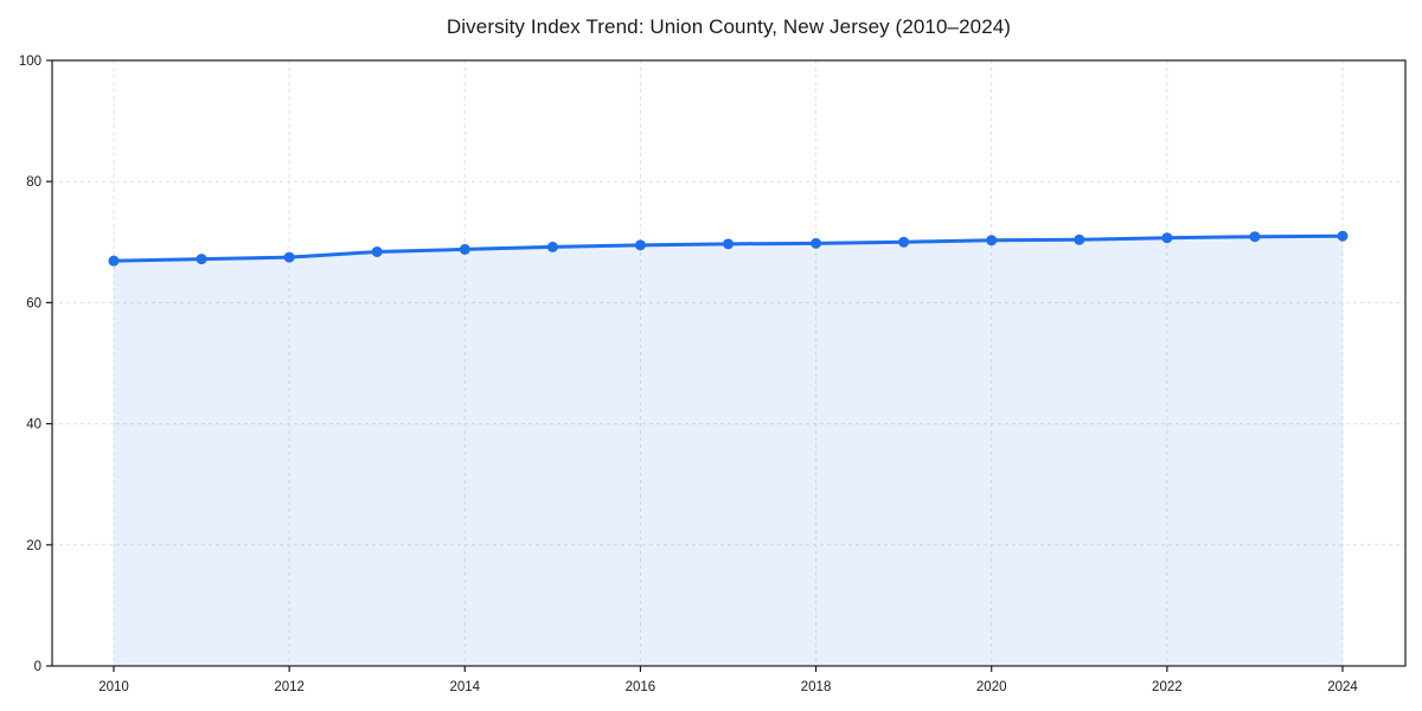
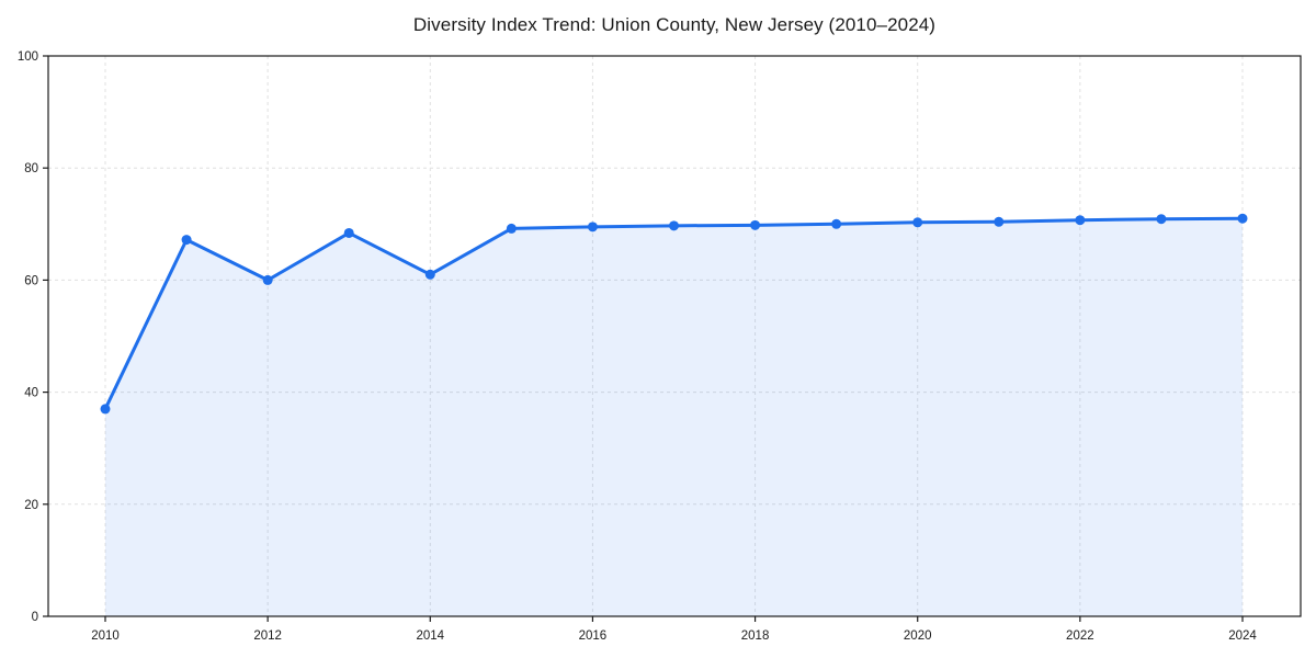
2010: 67 -> 37
2012: 68 -> 60
2014: 69 -> 61
